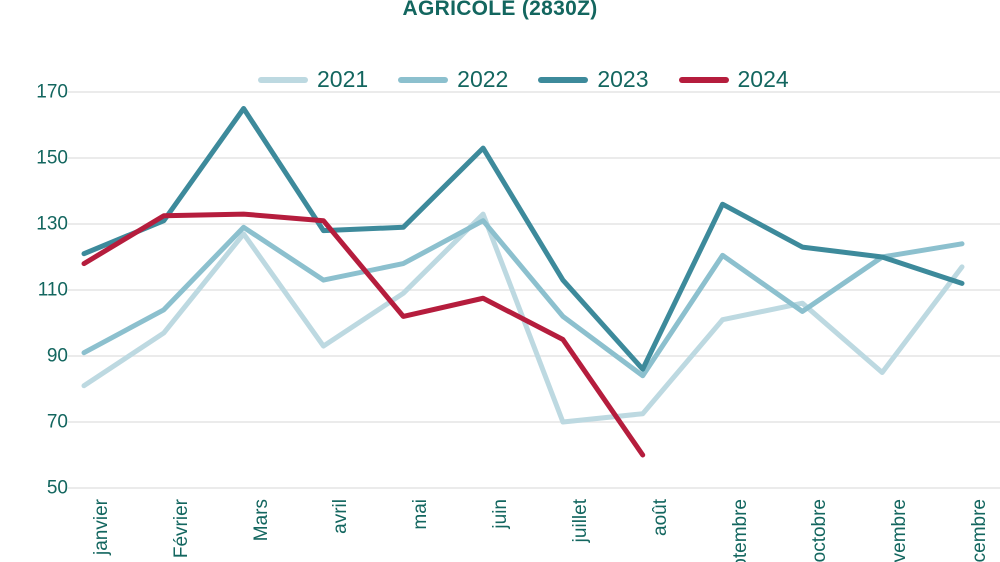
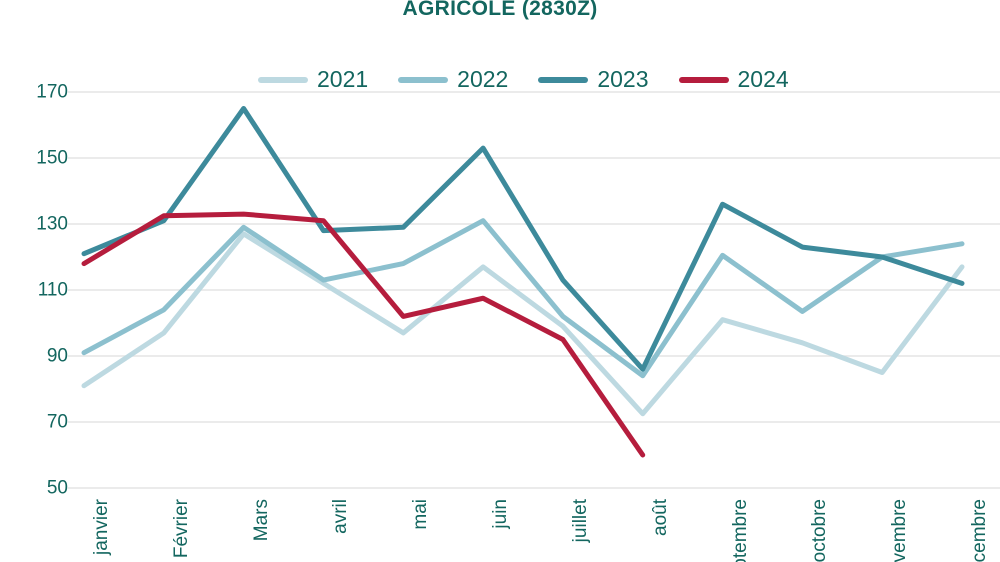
2021/avril: 93 -> 112
2021/mai: 109 -> 97
2021/juin: 133 -> 117
2021/juillet: 70 -> 99
2021/octobre: 106 -> 94
